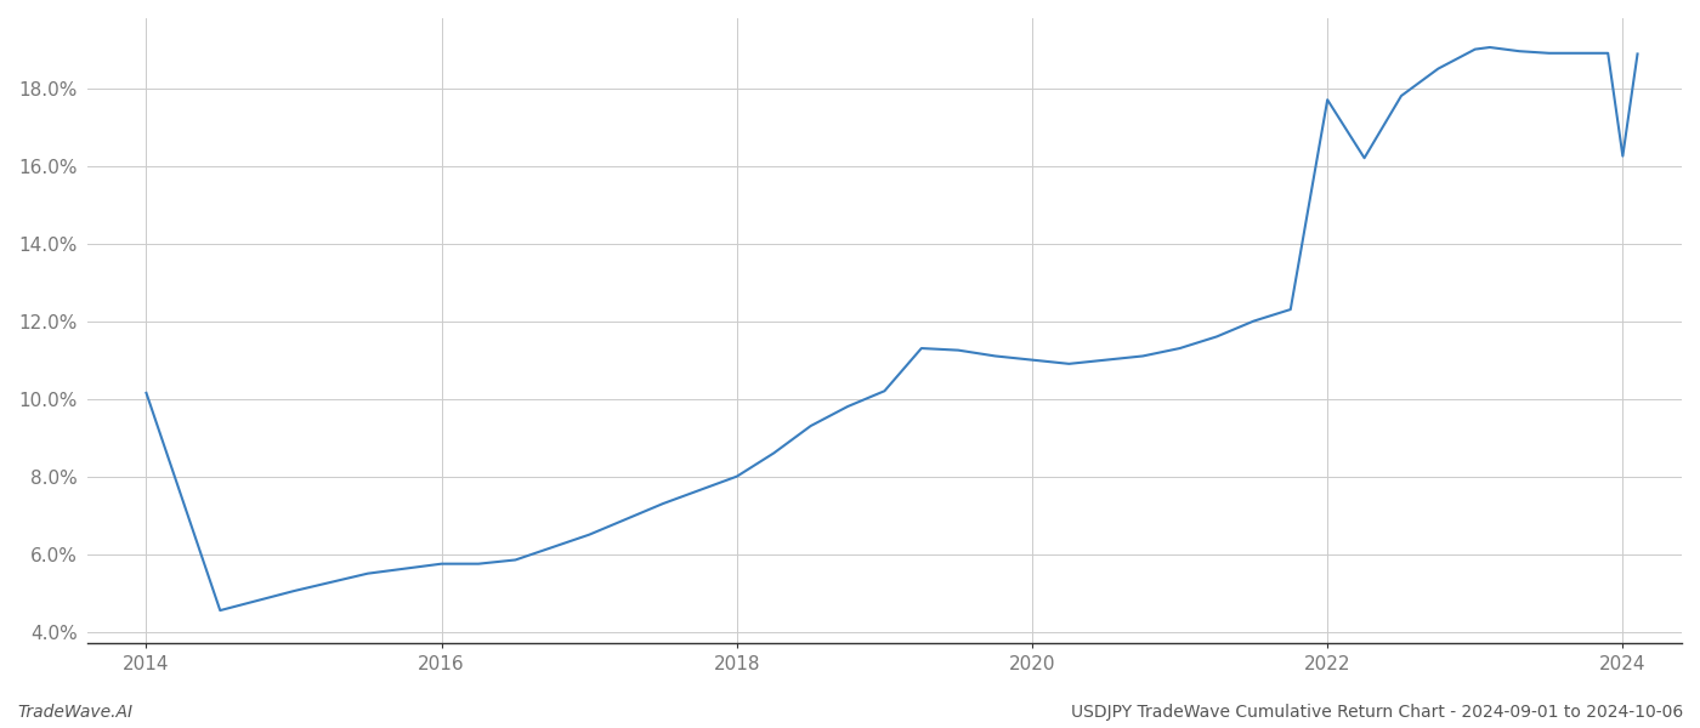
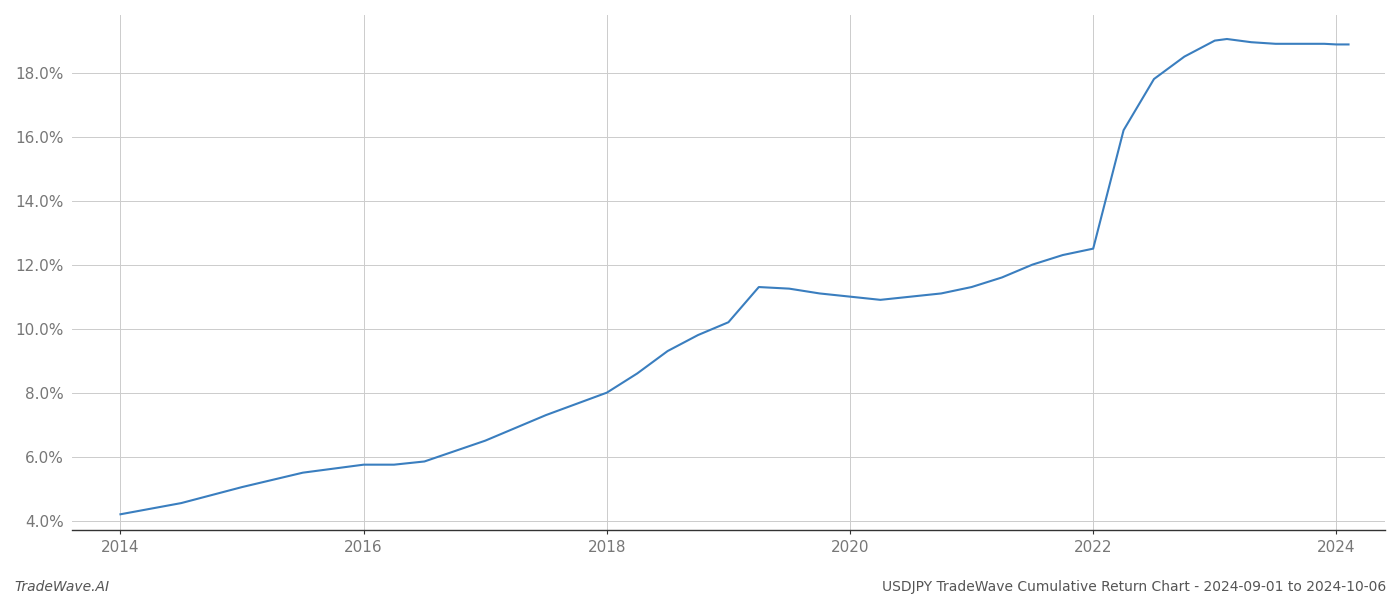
2014: 10.15% -> 4.20%
2022: 17.70% -> 12.50%
2024: 16.25% -> 18.88%
